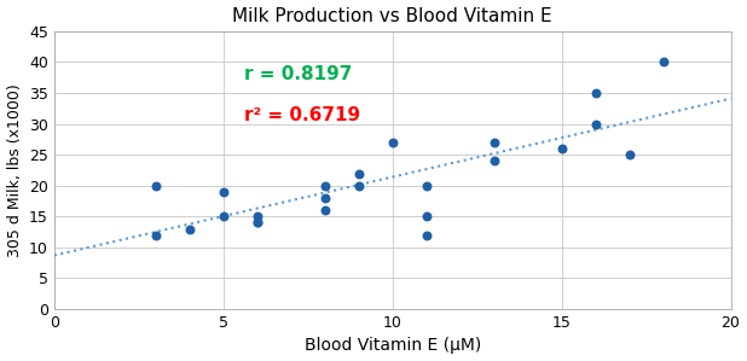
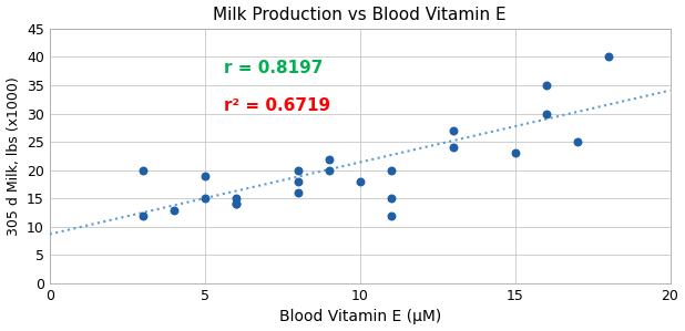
10: 27 -> 18
15: 26 -> 23
